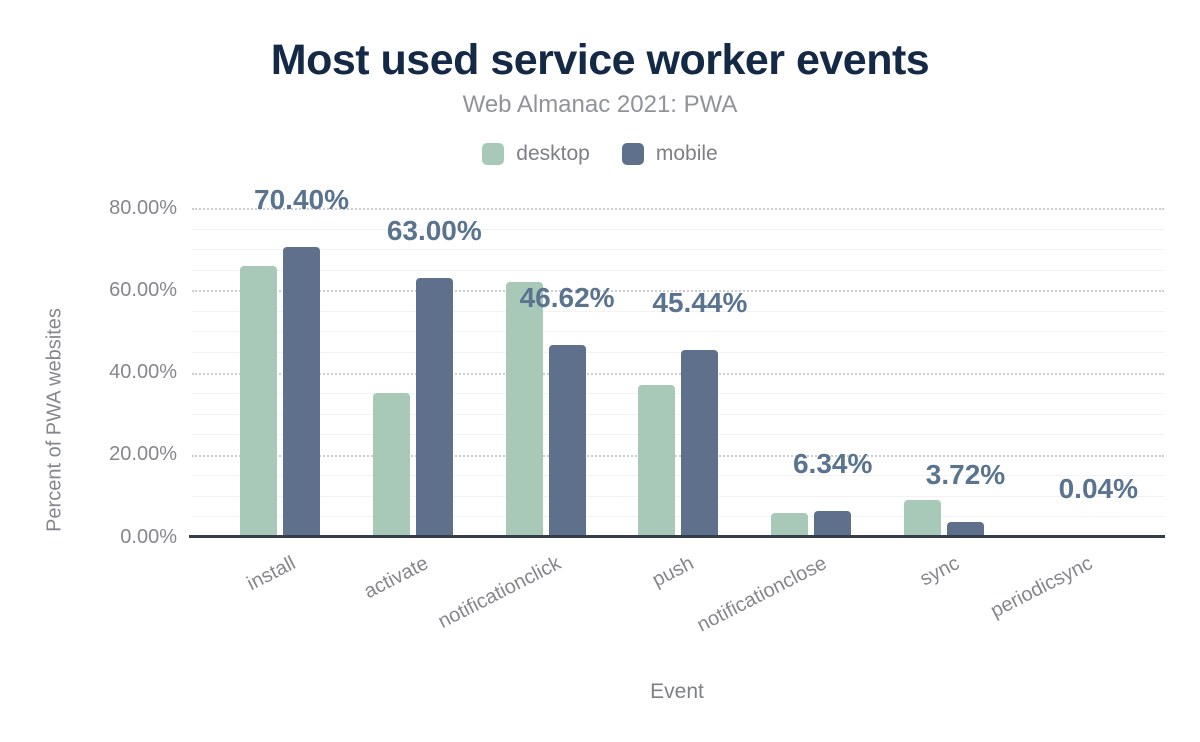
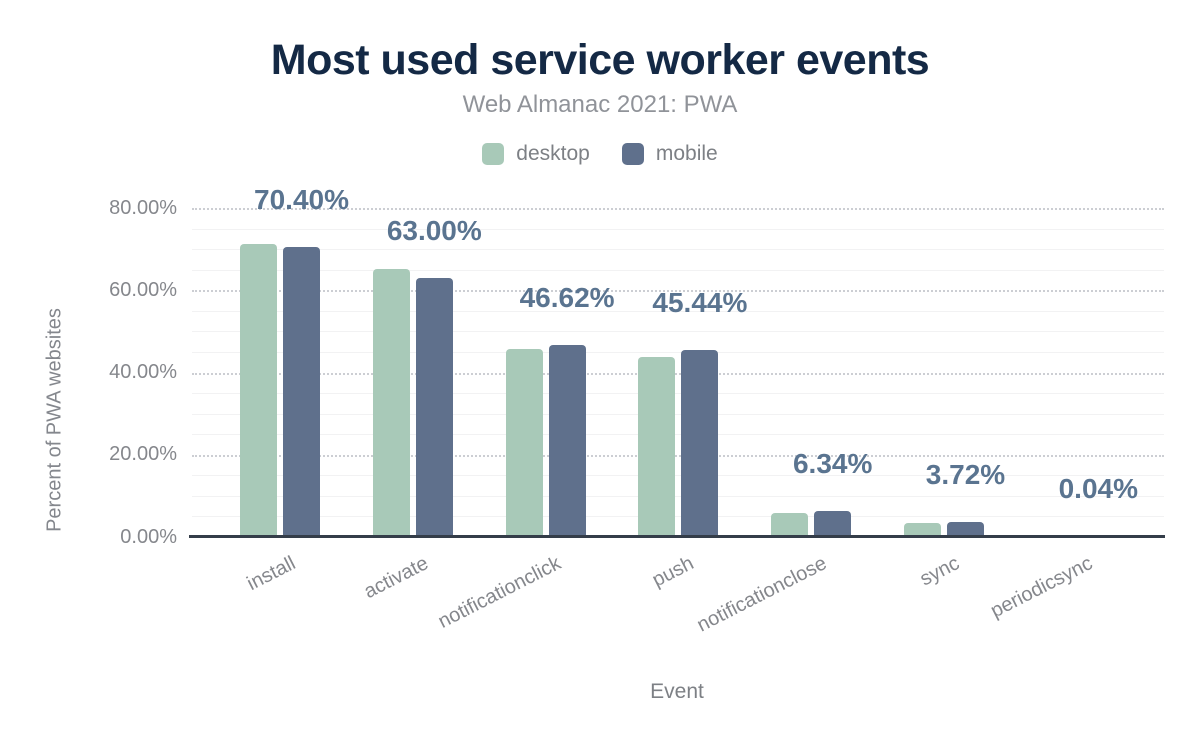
desktop/install: 66% -> 71%
desktop/activate: 35% -> 65%
desktop/notificationclick: 62% -> 46%
desktop/push: 37% -> 44%
desktop/sync: 9% -> 3%
